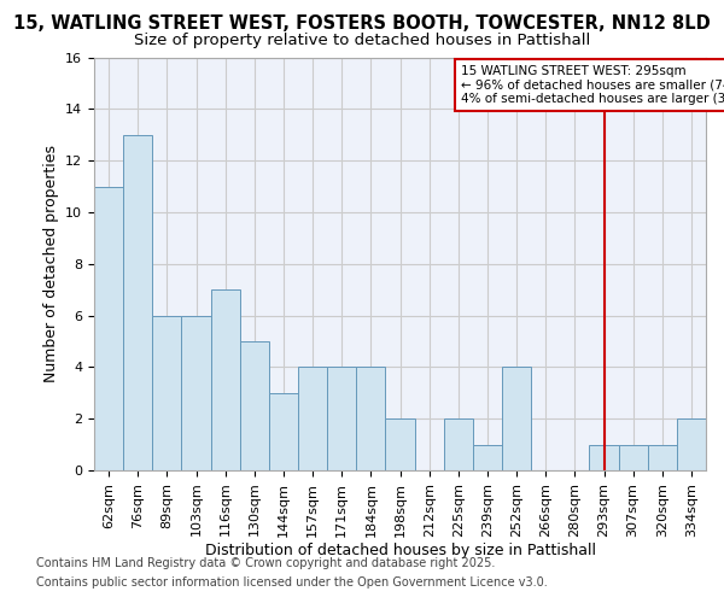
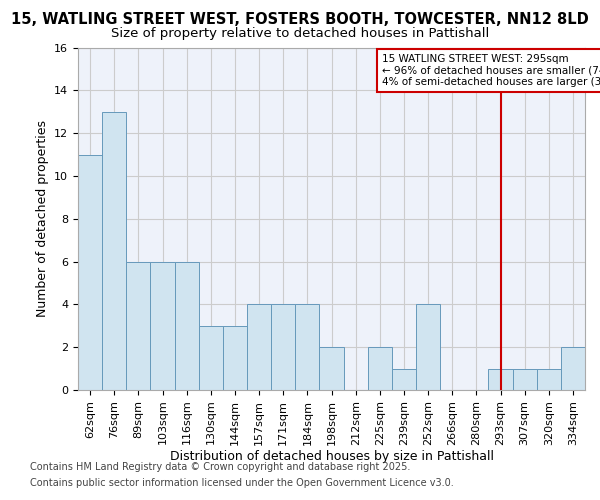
116sqm: 7 -> 6
130sqm: 5 -> 3
